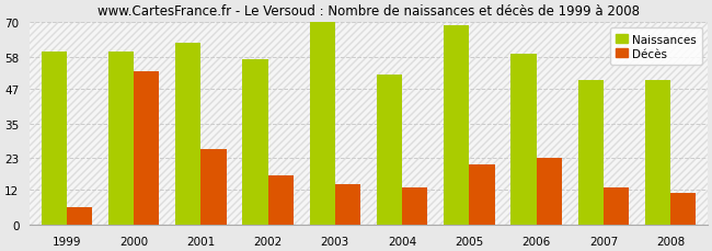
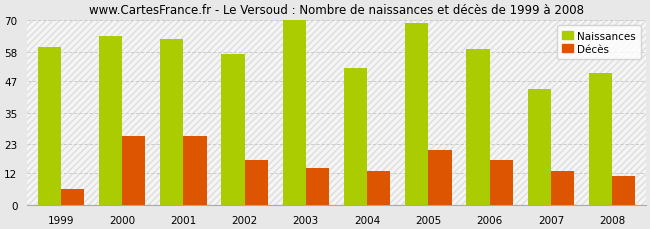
Naissances/2000: 60 -> 64
Décès/2000: 53 -> 26
Décès/2006: 23 -> 17
Naissances/2007: 50 -> 44
